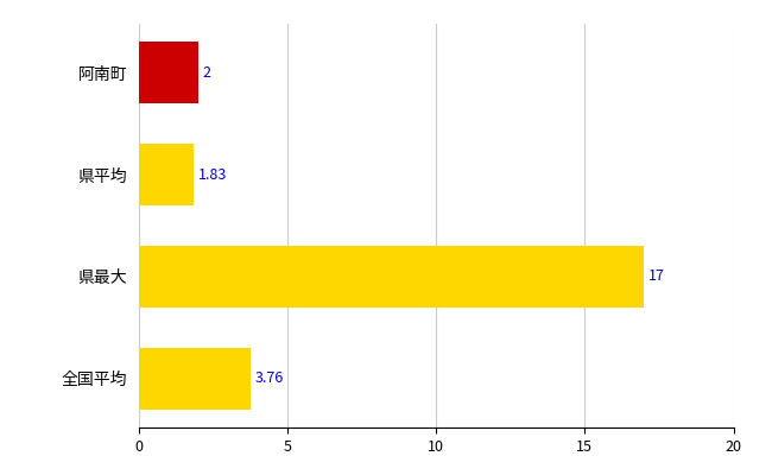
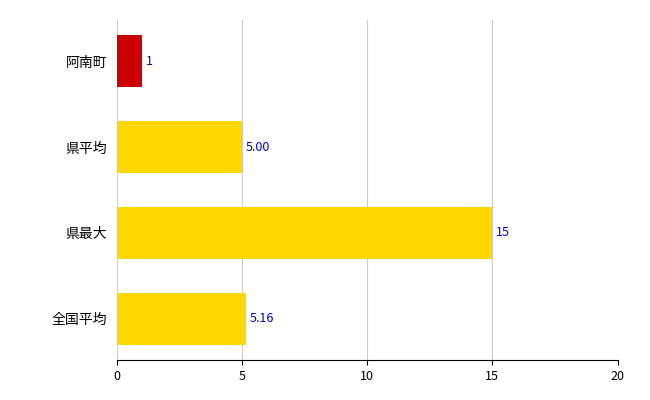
阿南町: 2 -> 1
県平均: 1.83 -> 5.00
県最大: 17 -> 15
全国平均: 3.76 -> 5.16
